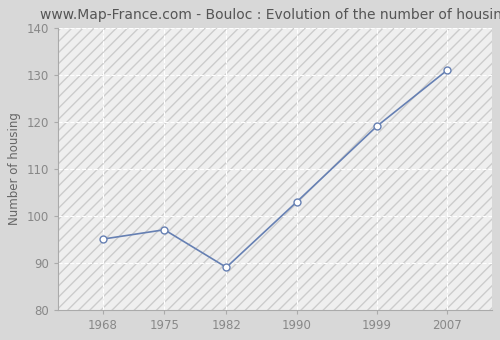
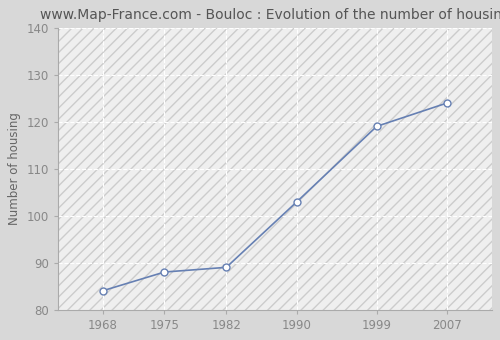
1968: 95 -> 84
1975: 97 -> 88
2007: 131 -> 124
